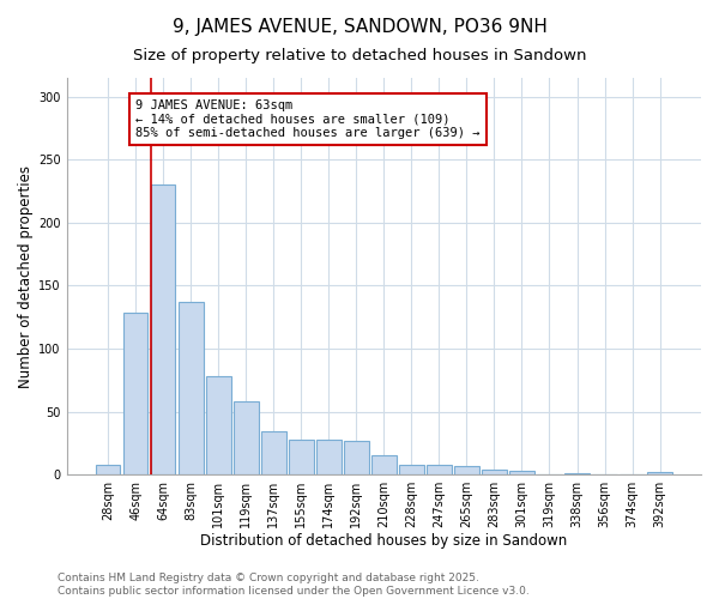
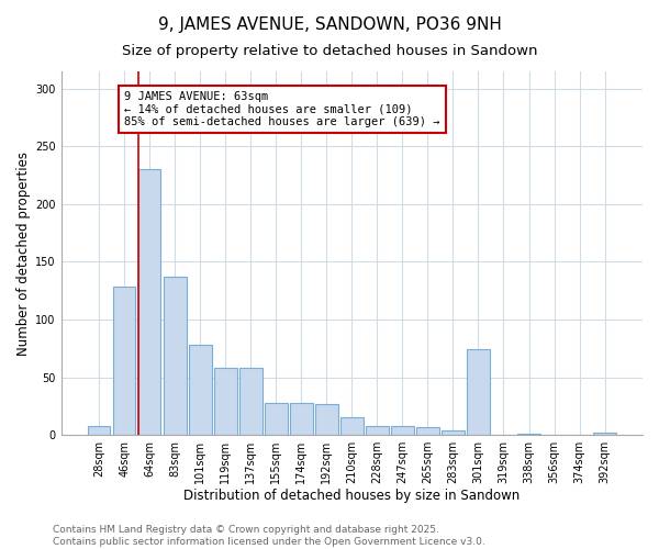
137sqm: 34 -> 58
301sqm: 3 -> 74
